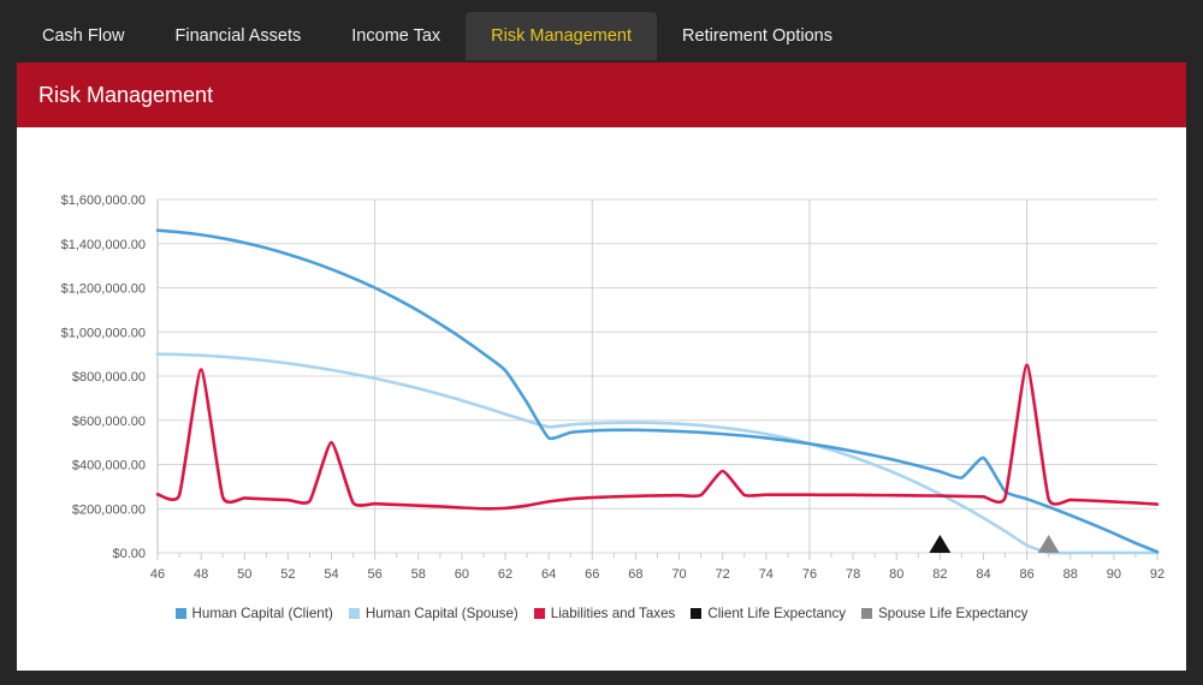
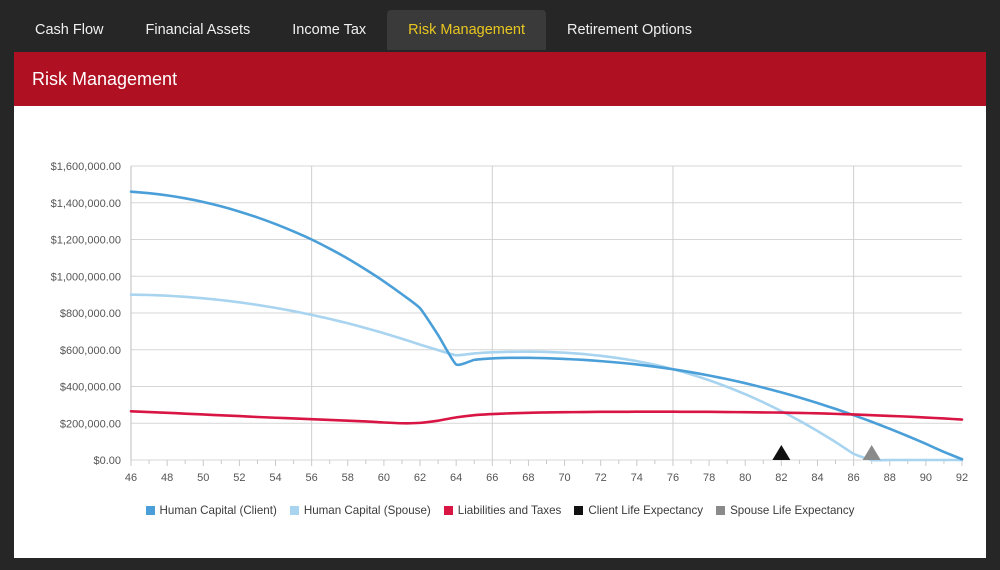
Liabilities and Taxes/48: $830000 -> $260000
Liabilities and Taxes/54: $500000 -> $230000
Liabilities and Taxes/72: $370000 -> $260000
Human Capital (Client)/84: $430000 -> $310000
Liabilities and Taxes/86: $850000 -> $250000
